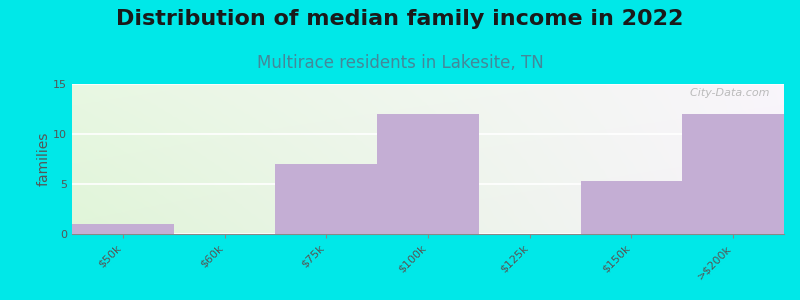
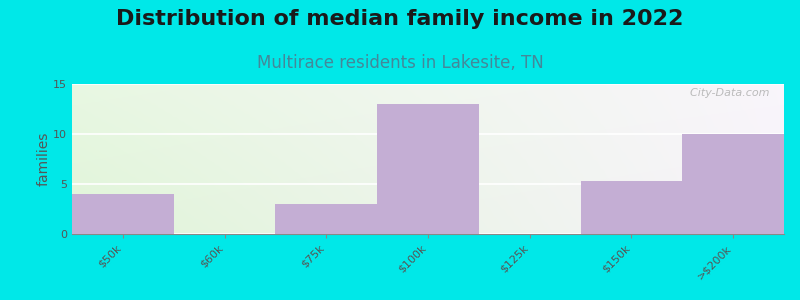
$50k: 1.0 -> 4.0
$75k: 7.0 -> 3.0
$100k: 12.0 -> 13.0
>$200k: 12.0 -> 10.0
